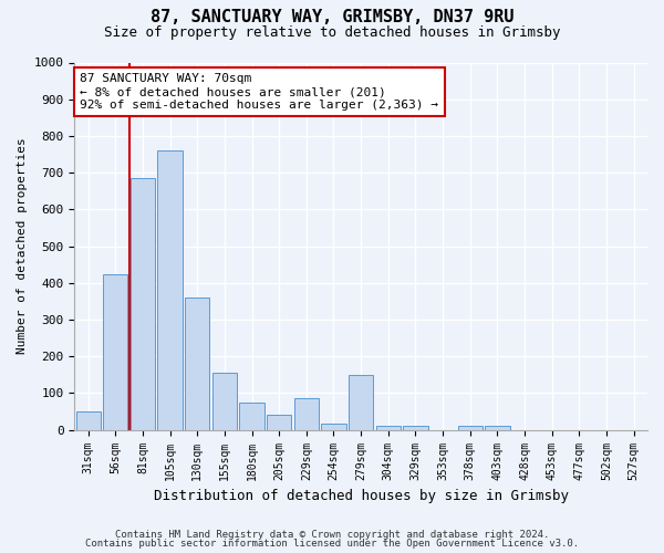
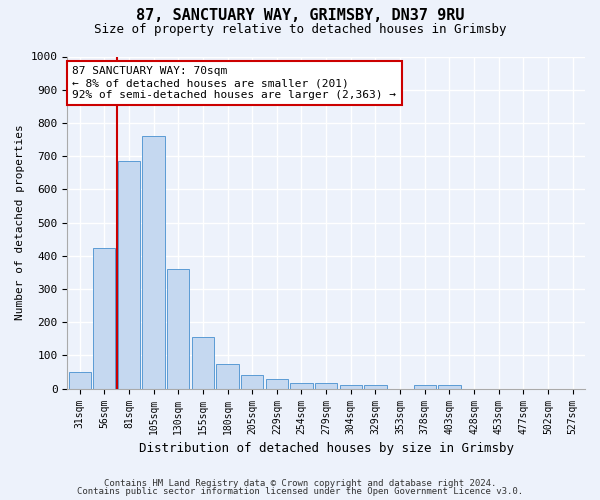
229sqm: 85 -> 28
279sqm: 150 -> 18
